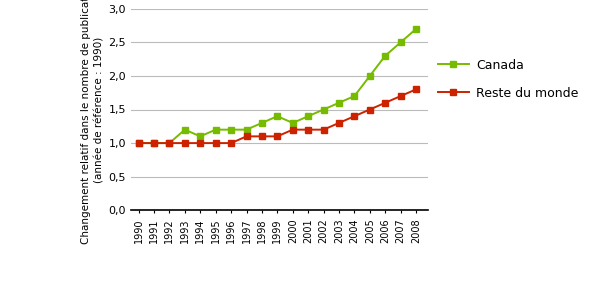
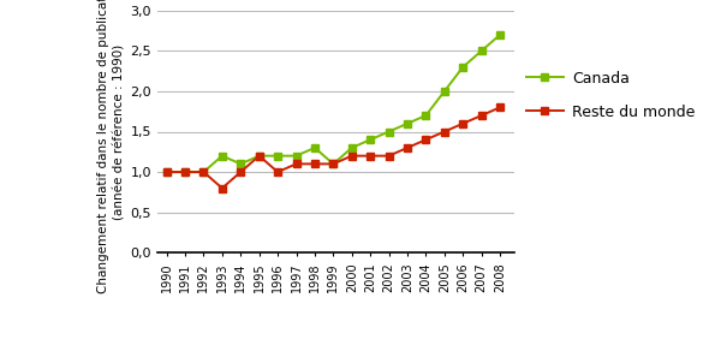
Reste du monde/1993: 1,0 -> 0,8
Reste du monde/1995: 1,0 -> 1,2
Canada/1999: 1,4 -> 1,1
